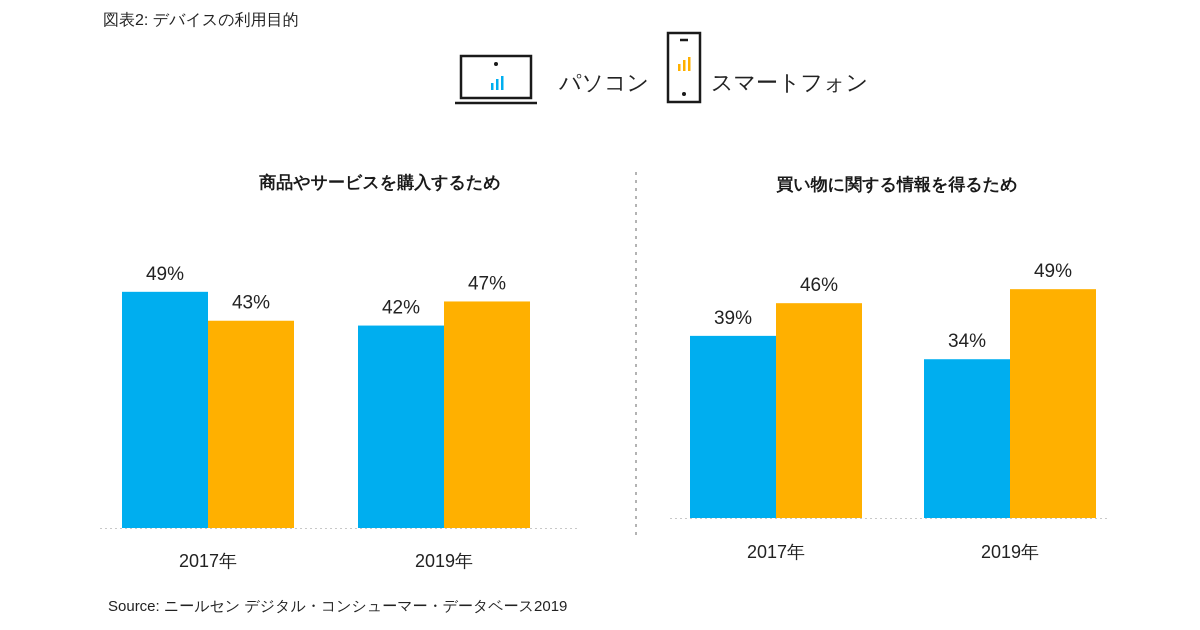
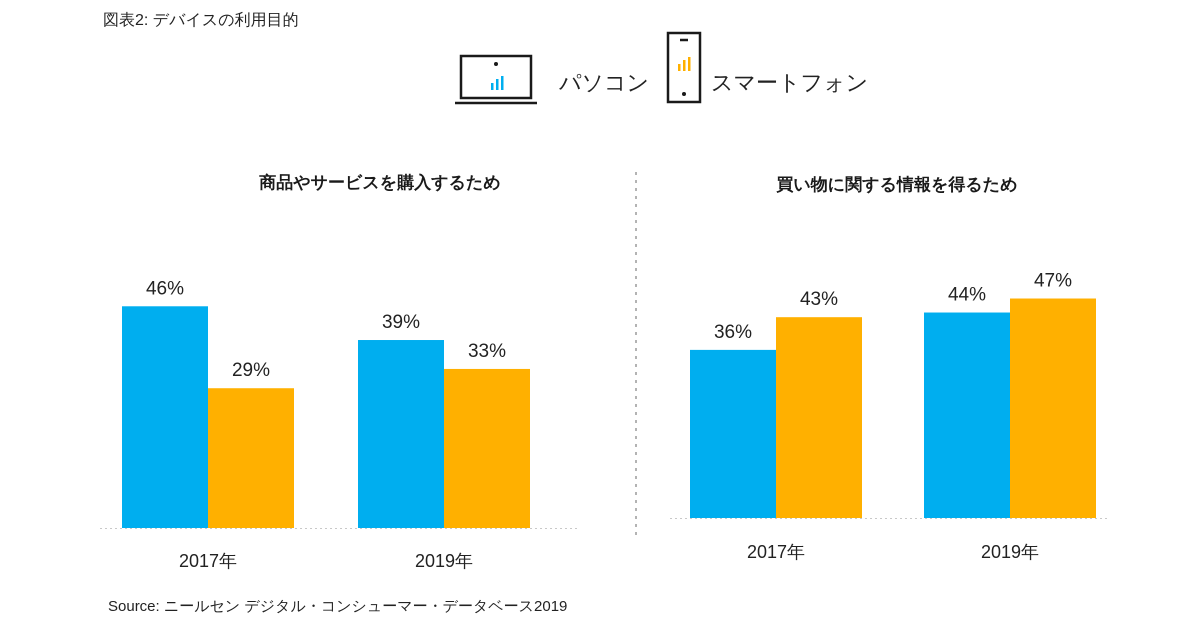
商品やサービスを購入するため/パソコン/2017年: 49% -> 46%
商品やサービスを購入するため/スマートフォン/2017年: 43% -> 29%
商品やサービスを購入するため/パソコン/2019年: 42% -> 39%
商品やサービスを購入するため/スマートフォン/2019年: 47% -> 33%
買い物に関する情報を得るため/パソコン/2017年: 39% -> 36%
買い物に関する情報を得るため/スマートフォン/2017年: 46% -> 43%
買い物に関する情報を得るため/パソコン/2019年: 34% -> 44%
買い物に関する情報を得るため/スマートフォン/2019年: 49% -> 47%
